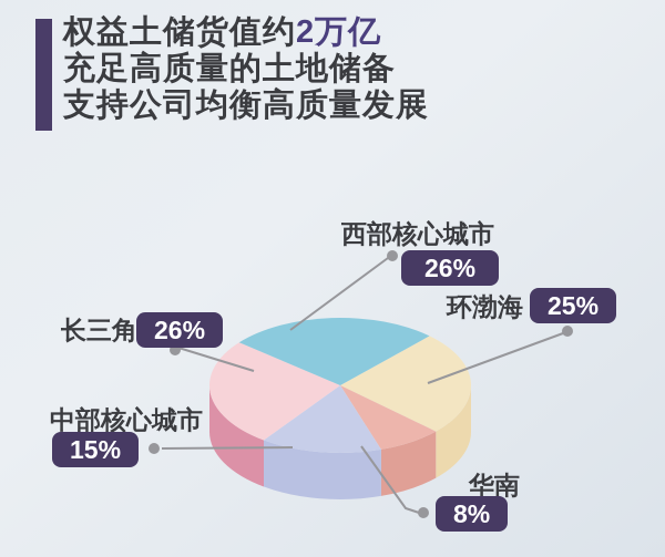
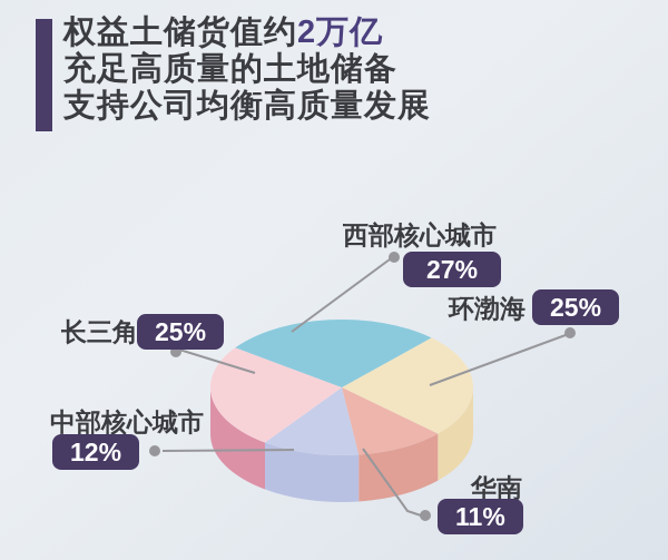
华南: 8% -> 11%
中部核心城市: 15% -> 12%
长三角: 26% -> 25%
西部核心城市: 26% -> 27%
